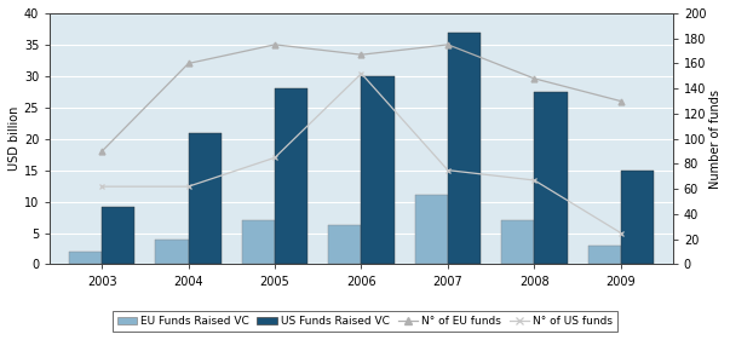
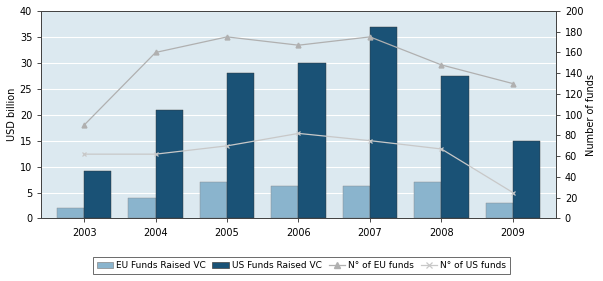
N° of US funds/2005: 85 -> 70
N° of US funds/2006: 152 -> 82
EU Funds Raised VC/2007: 11.0 -> 6.2
